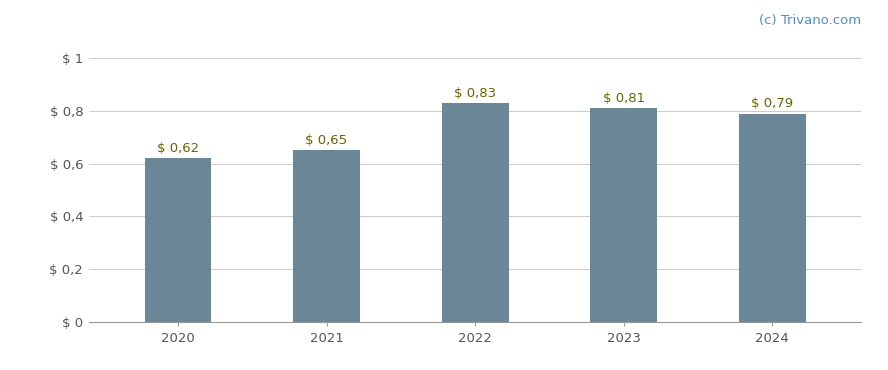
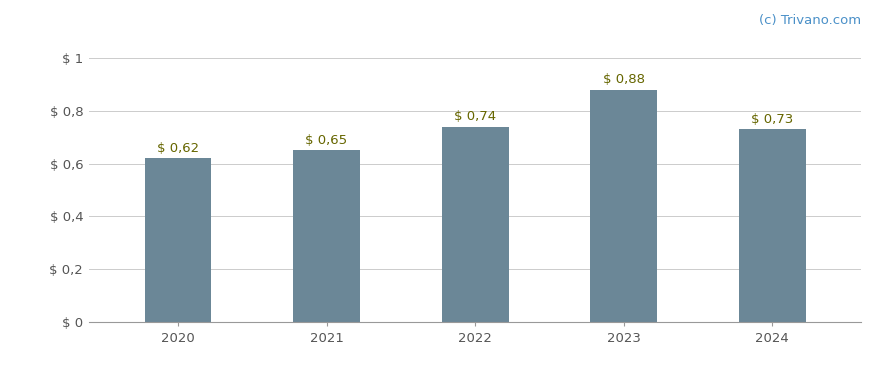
2022: 0,83 -> 0,74
2023: 0,81 -> 0,88
2024: 0,79 -> 0,73
